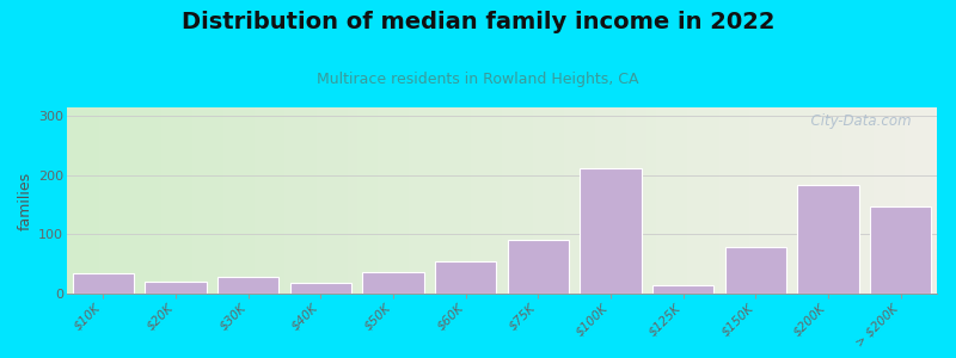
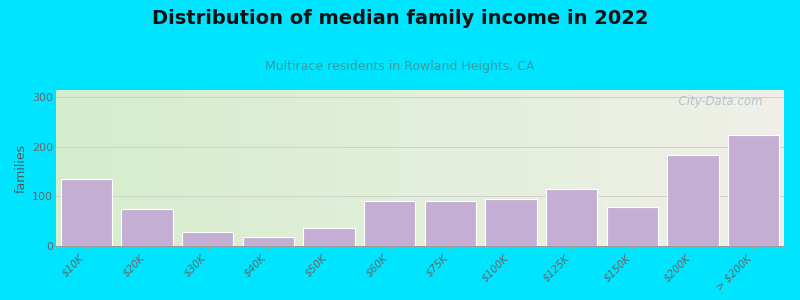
$10K: 35 -> 135
$20K: 20 -> 75
$60K: 55 -> 90
$100K: 213 -> 95
$125K: 15 -> 115
> $200K: 148 -> 225
